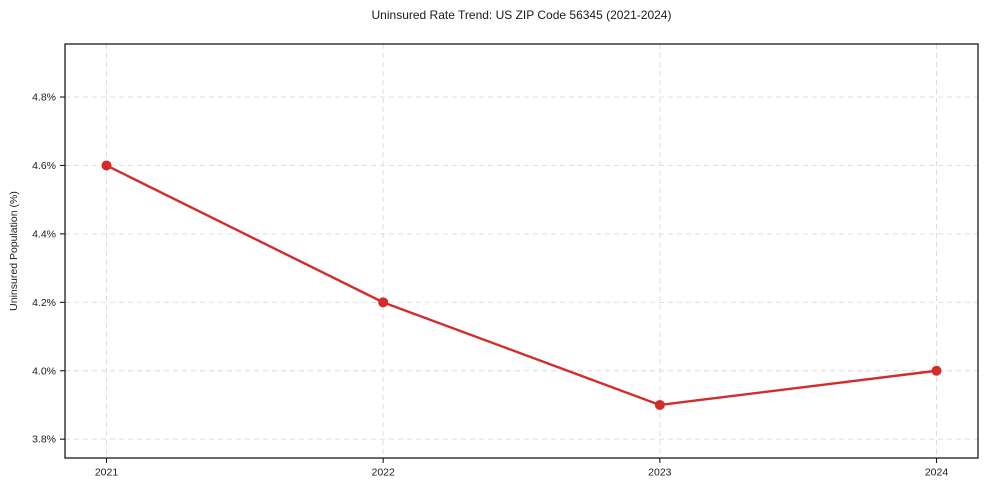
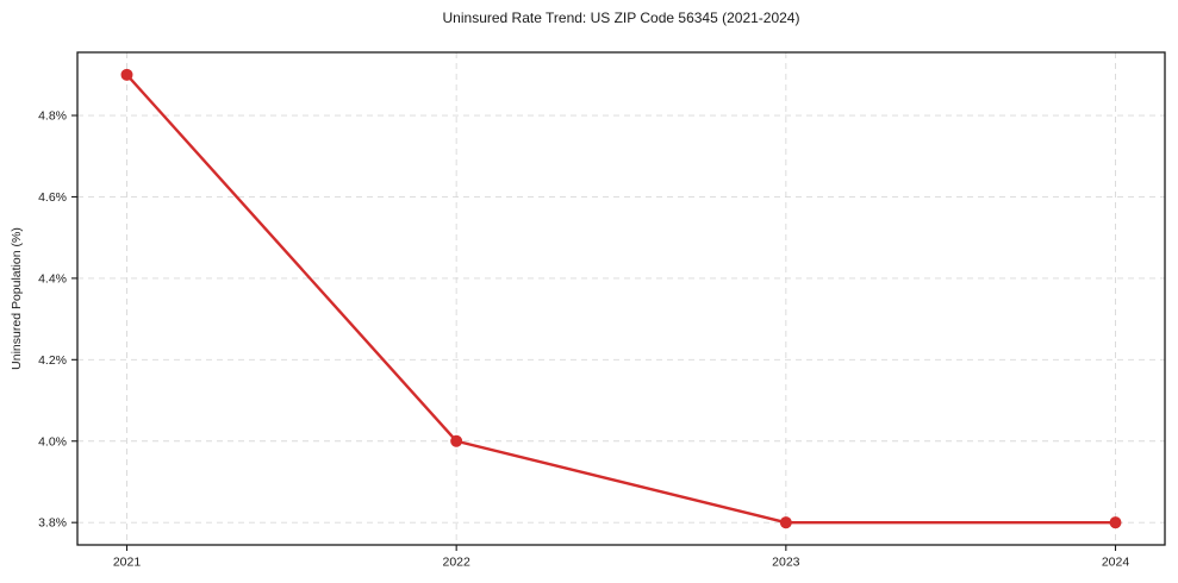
2021: 4.6% -> 4.9%
2022: 4.2% -> 4.0%
2023: 3.9% -> 3.8%
2024: 4.0% -> 3.8%
